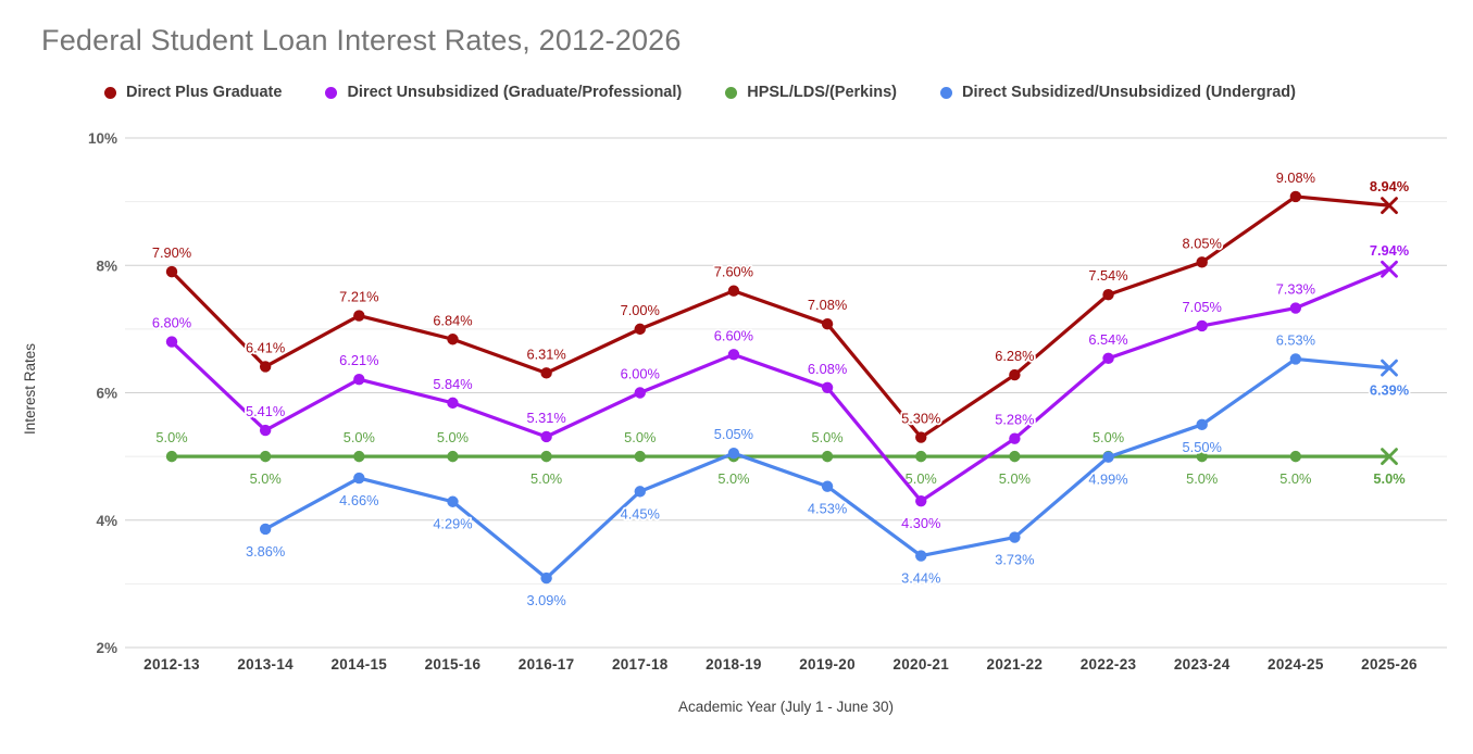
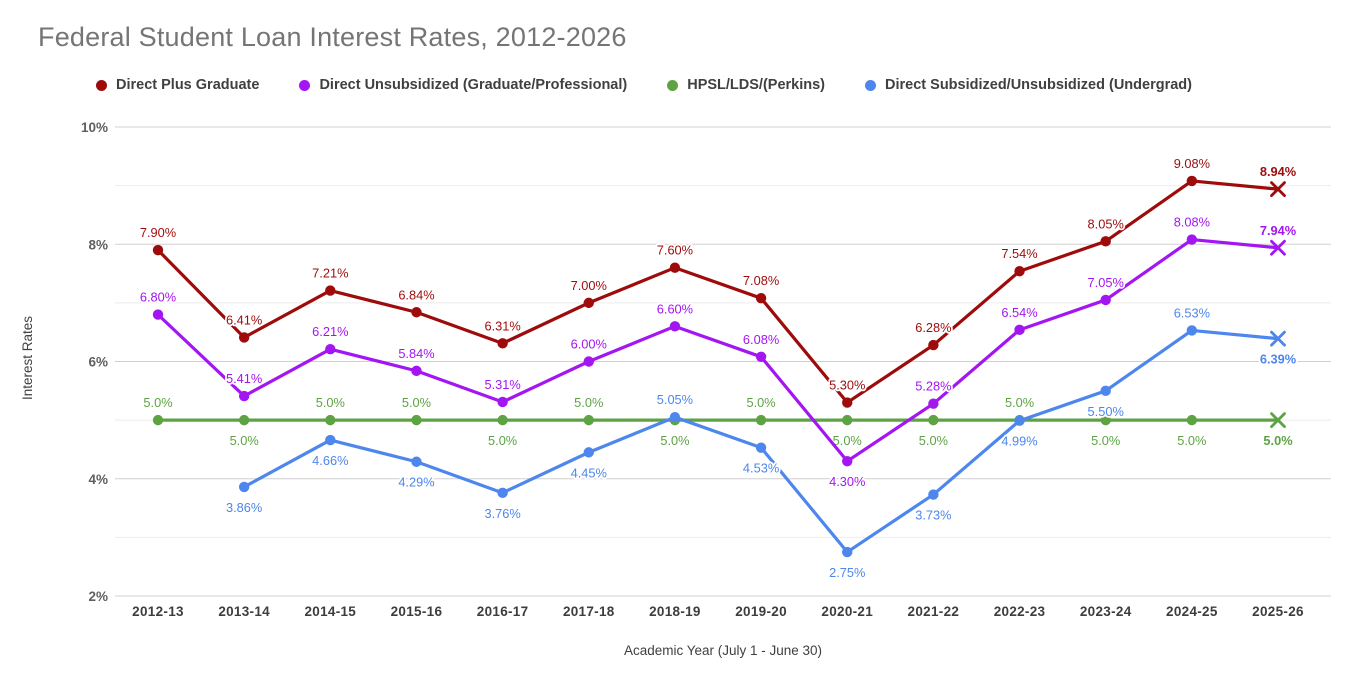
Direct Subsidized/Unsubsidized (Undergrad)/2016-17: 3.09% -> 3.76%
Direct Subsidized/Unsubsidized (Undergrad)/2020-21: 3.44% -> 2.75%
Direct Unsubsidized (Graduate/Professional)/2024-25: 7.33% -> 8.08%
